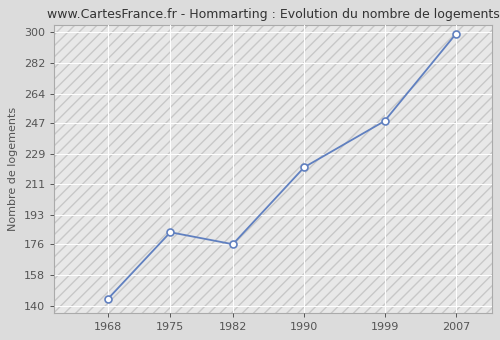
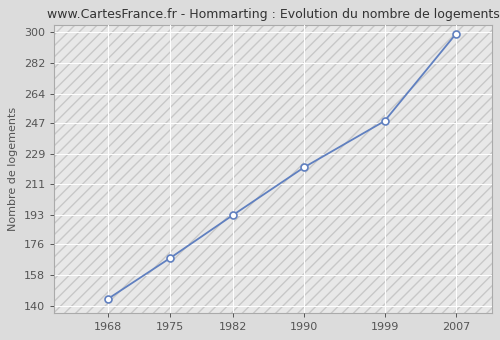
1975: 183 -> 168
1982: 176 -> 193
